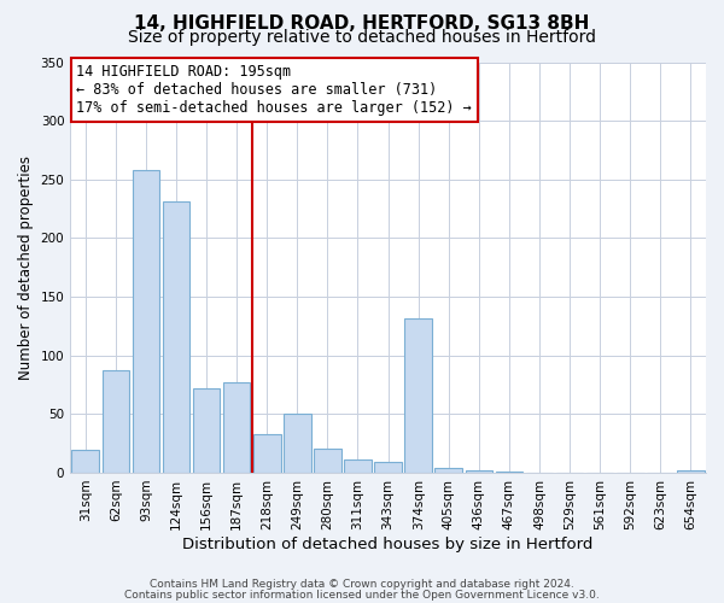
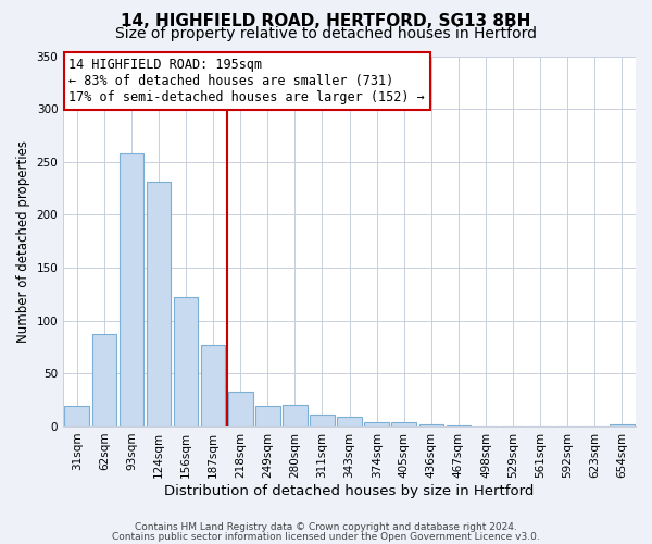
156sqm: 72 -> 122
249sqm: 50 -> 20
374sqm: 132 -> 4
